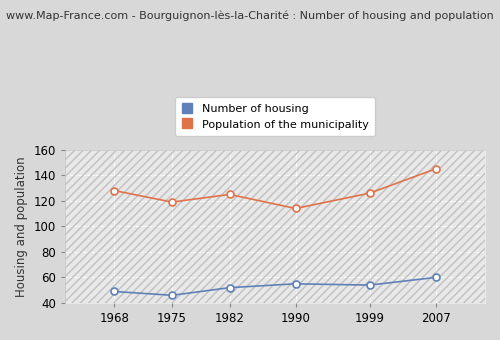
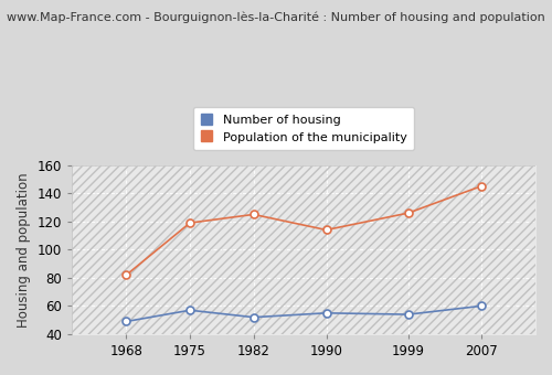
Population of the municipality/1968: 128 -> 82
Number of housing/1975: 46 -> 57
